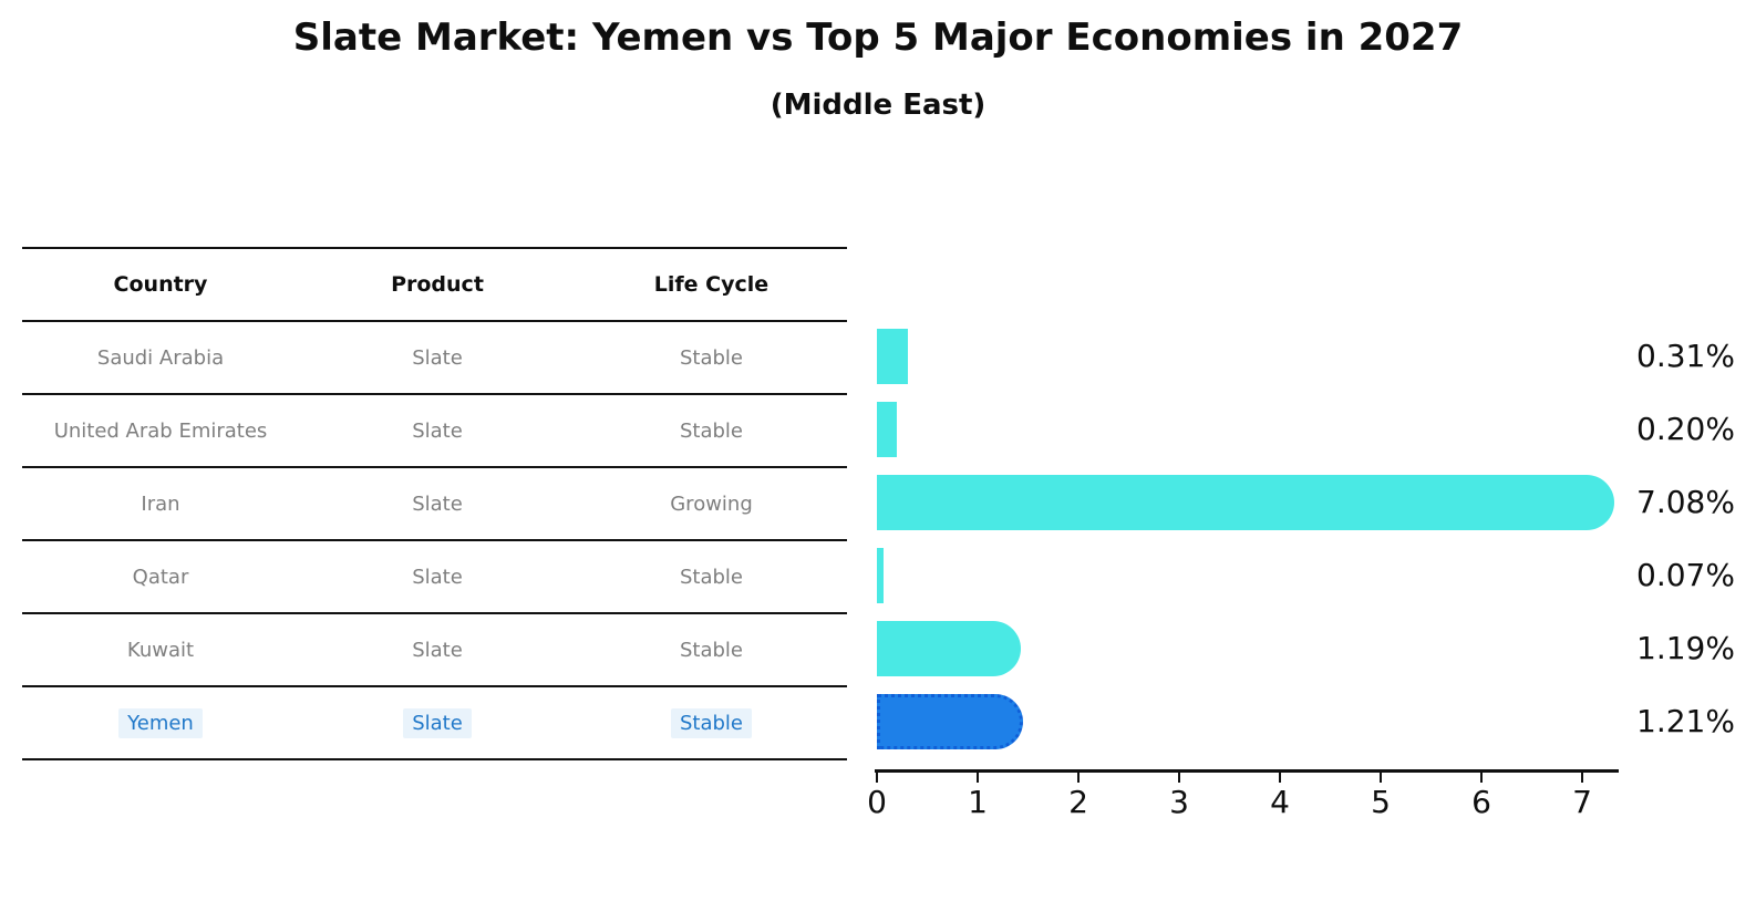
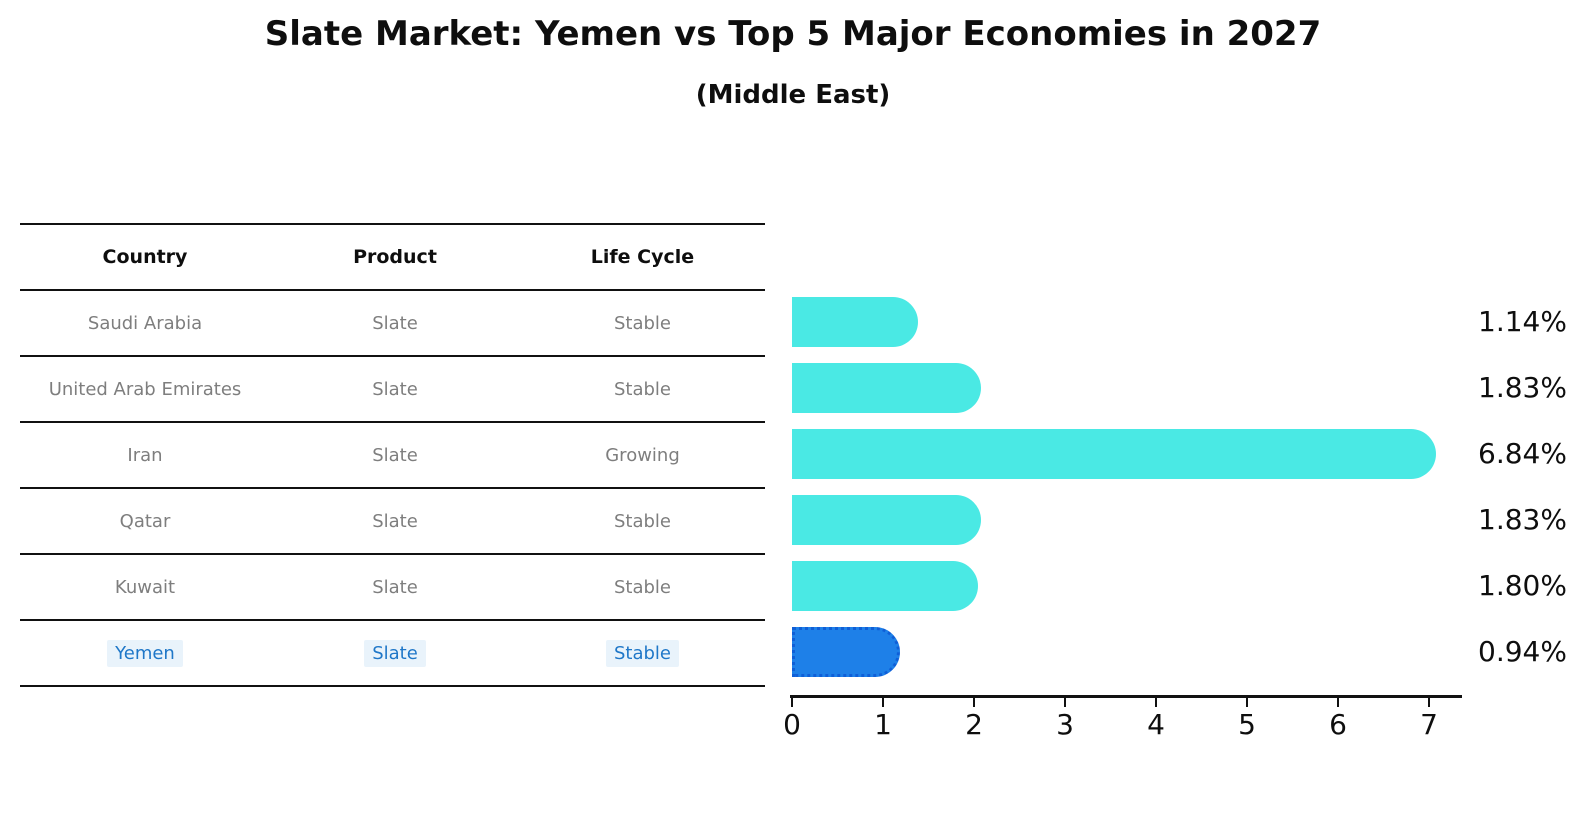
Saudi Arabia: 0.31% -> 1.14%
United Arab Emirates: 0.20% -> 1.83%
Iran: 7.08% -> 6.84%
Qatar: 0.07% -> 1.83%
Kuwait: 1.19% -> 1.80%
Yemen: 1.21% -> 0.94%
